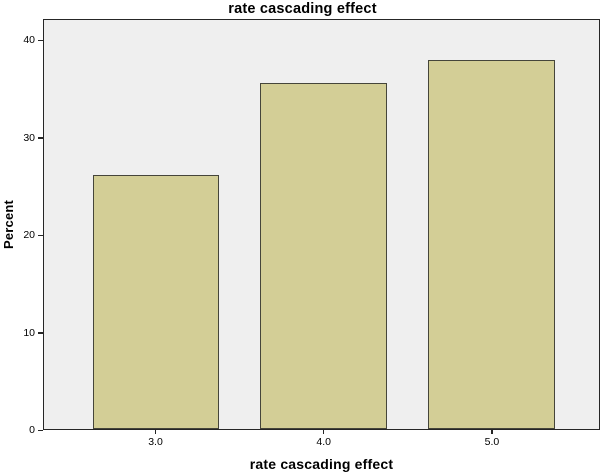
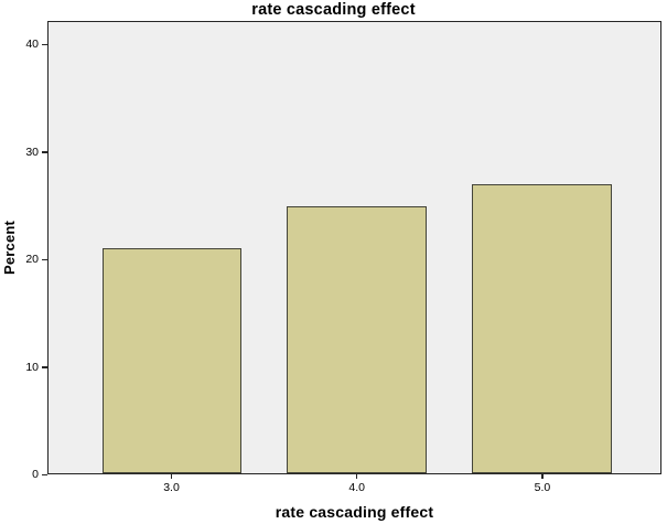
3.0: 26 -> 21
4.0: 36 -> 25
5.0: 38 -> 27
